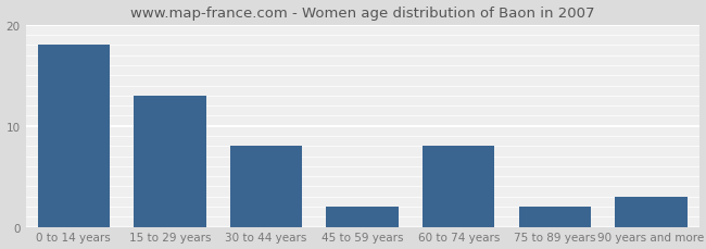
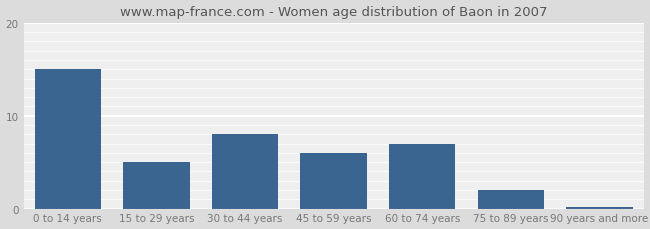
0 to 14 years: 18.0 -> 15.0
15 to 29 years: 13.0 -> 5.0
45 to 59 years: 2.0 -> 6.0
60 to 74 years: 8.0 -> 7.0
90 years and more: 3.0 -> 0.2
